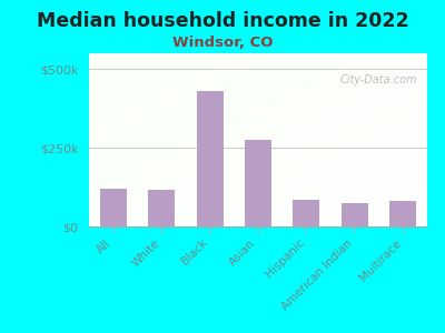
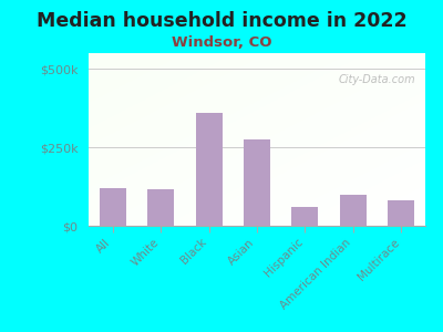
Black: $430k -> $360k
Hispanic: $85k -> $60k
American Indian: $75k -> $100k
